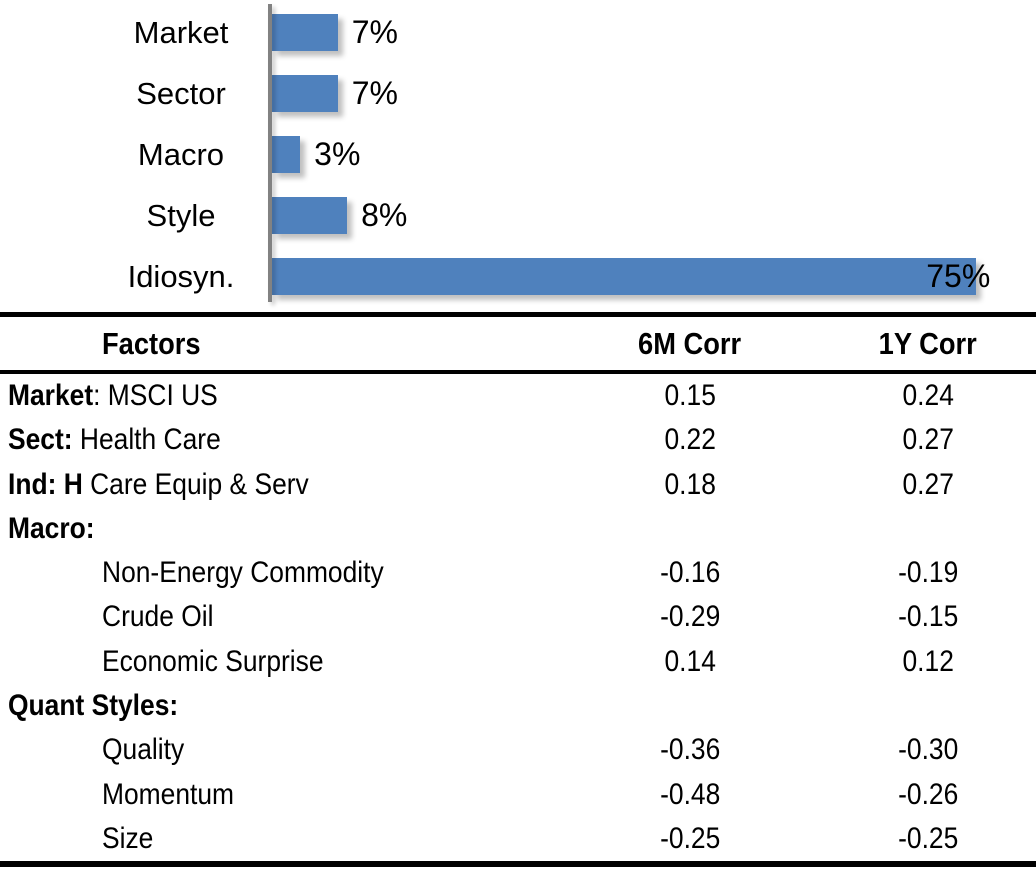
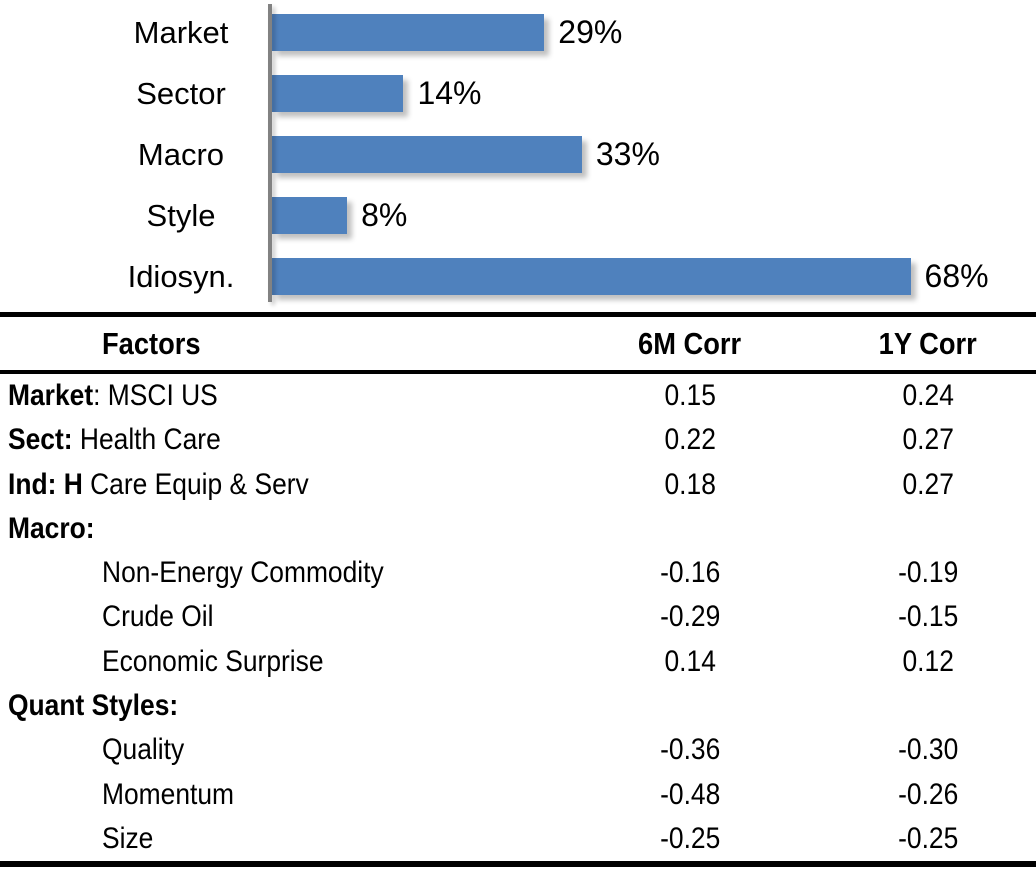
Market: 7% -> 29%
Sector: 7% -> 14%
Macro: 3% -> 33%
Idiosyn.: 75% -> 68%
